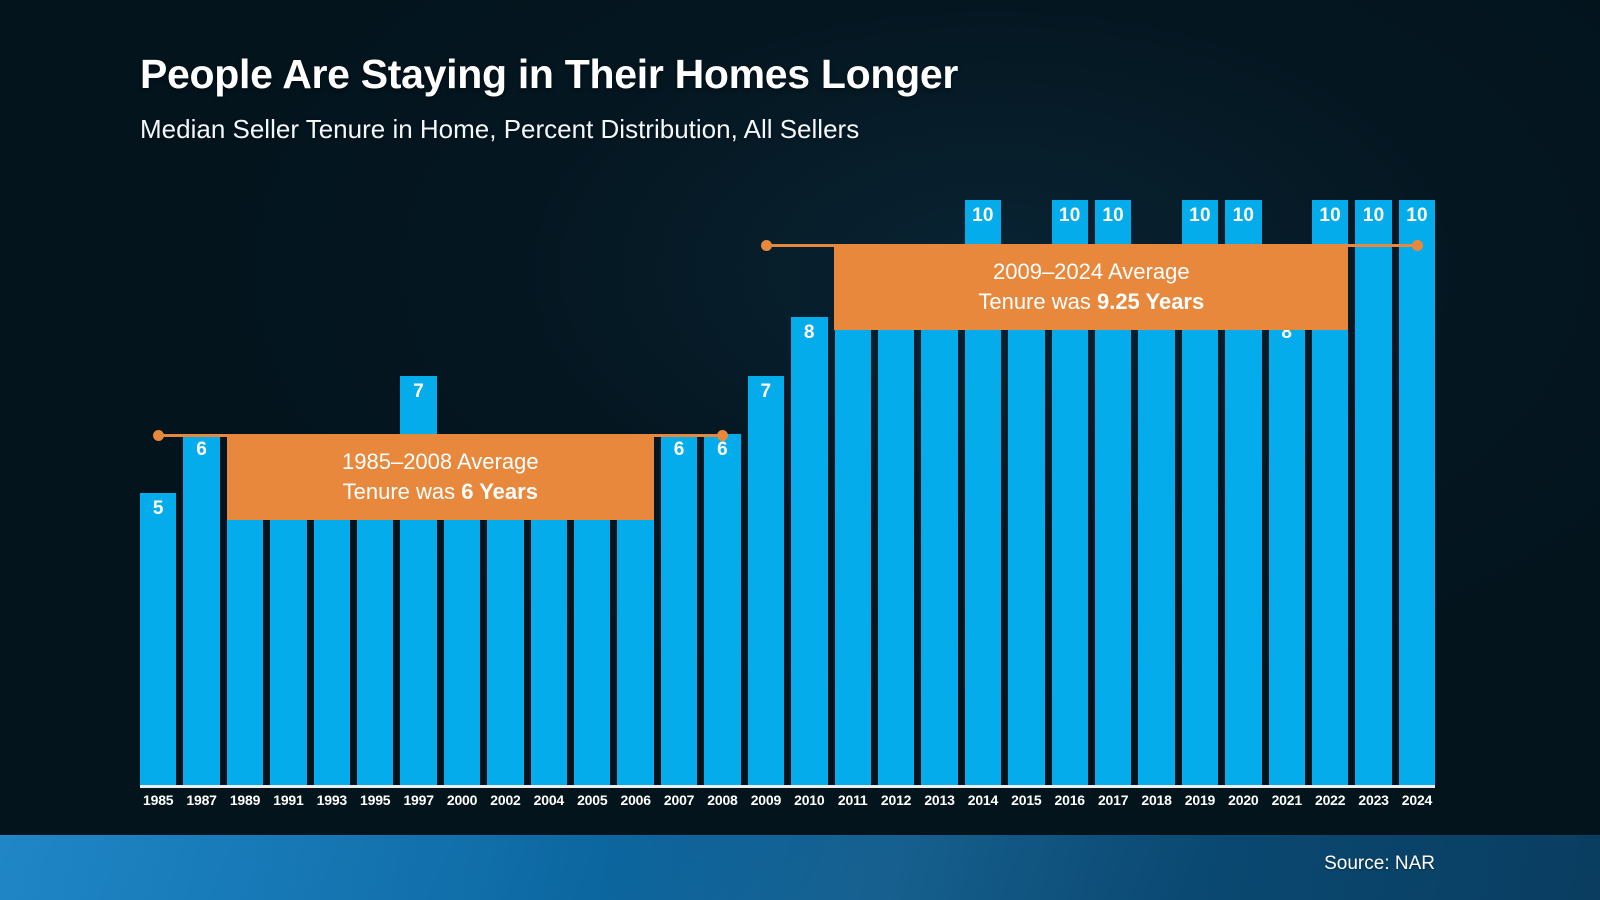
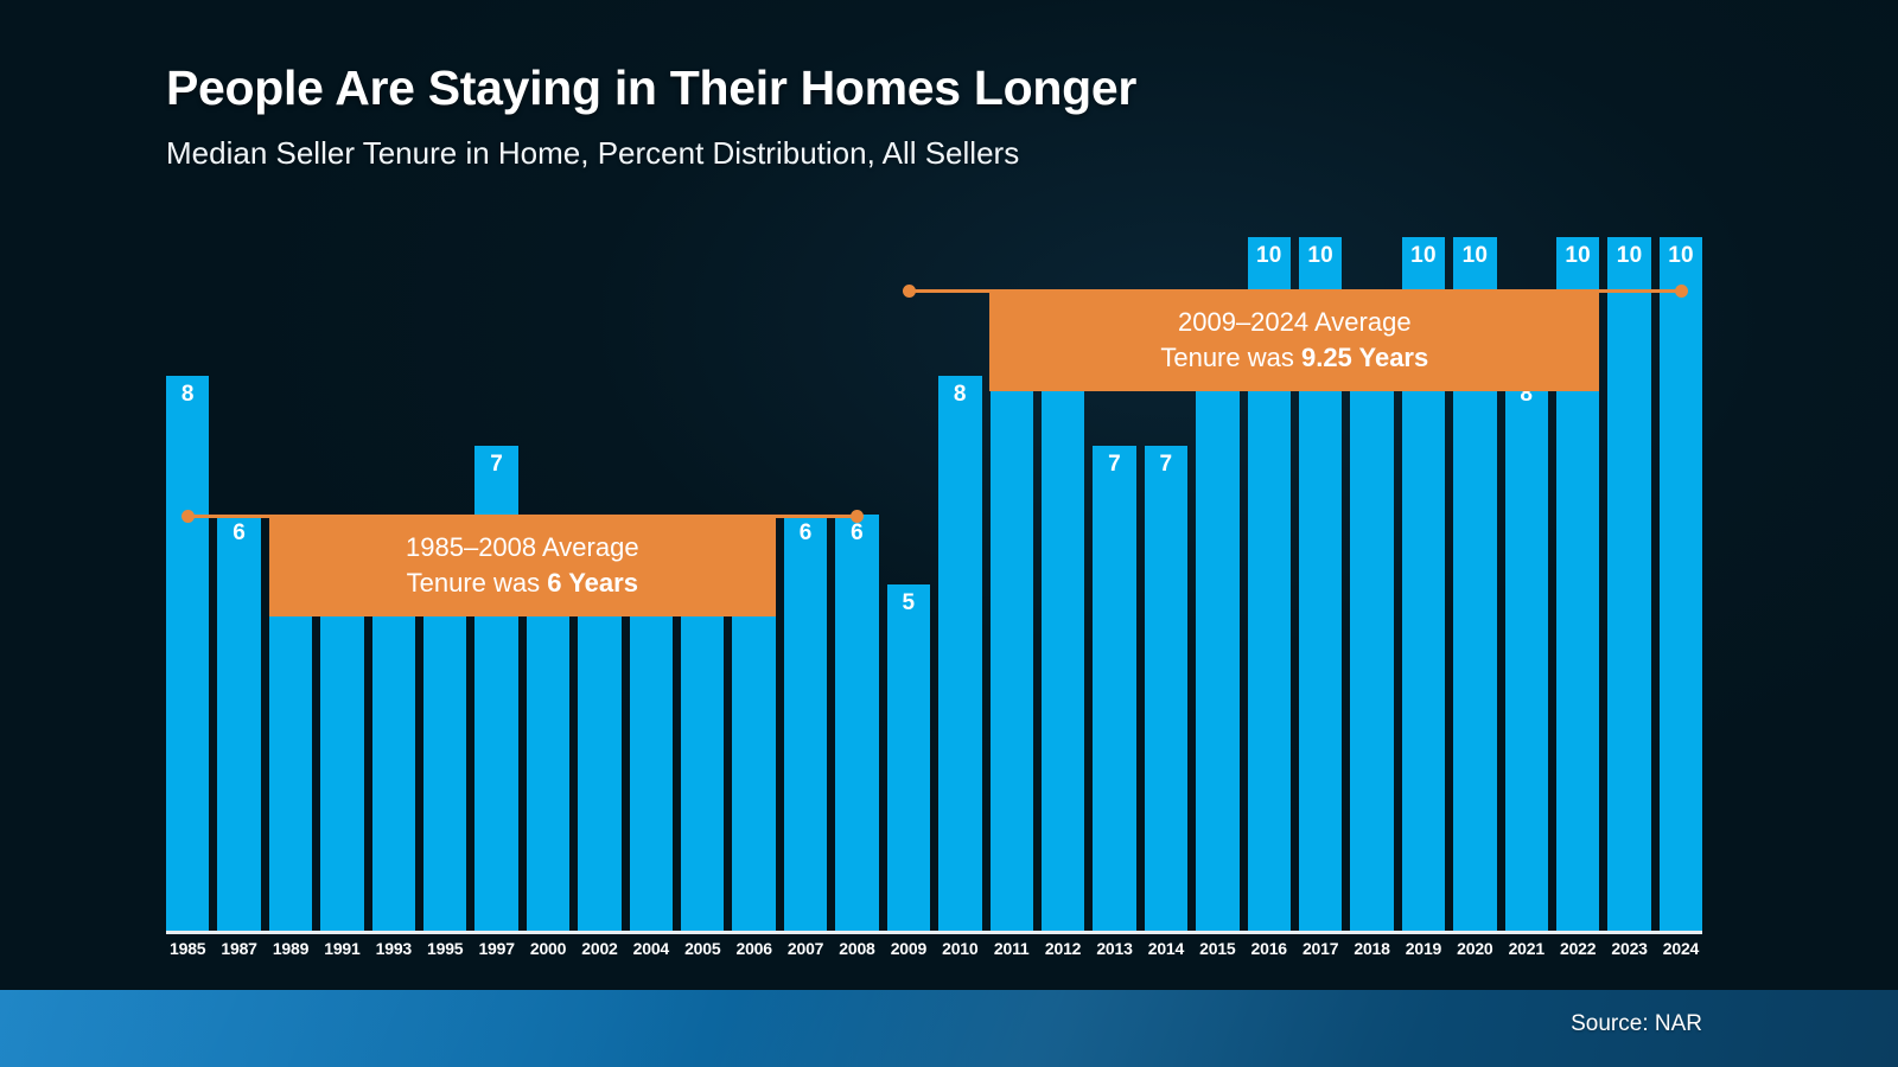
1985: 5 -> 8
2009: 7 -> 5
2013: 9 -> 7
2014: 10 -> 7
